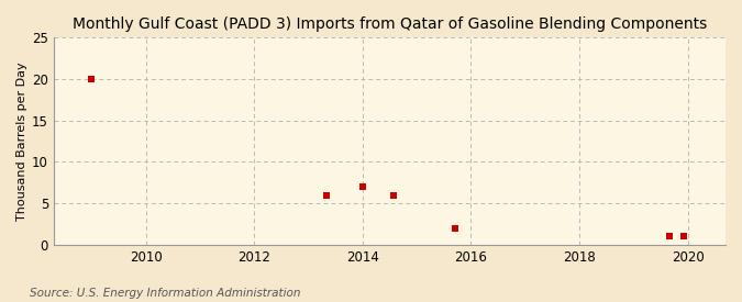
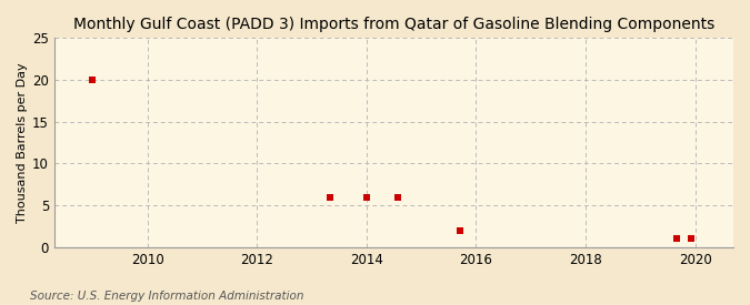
2014: 7 -> 6
